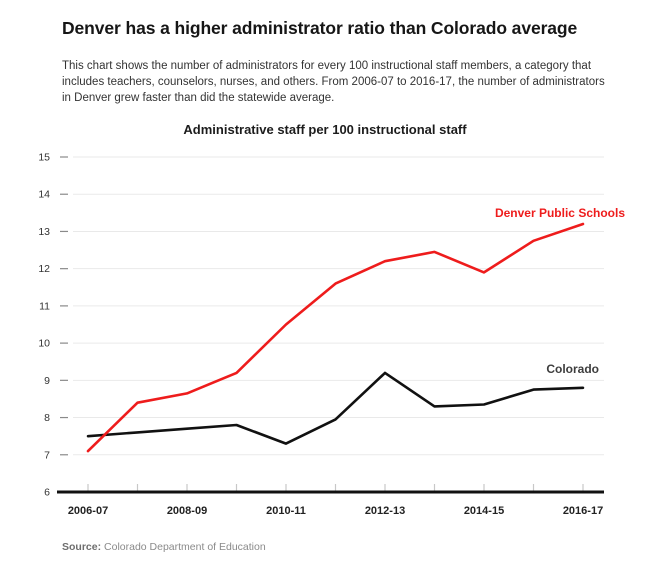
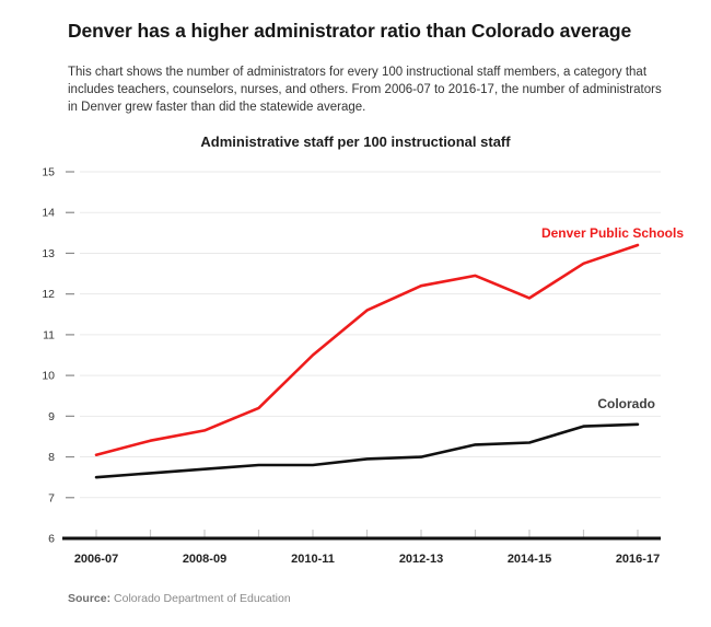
Denver Public Schools/2006-07: 7.1 -> 8.1
Colorado/2010-11: 7.3 -> 7.8
Colorado/2012-13: 9.2 -> 8.0
